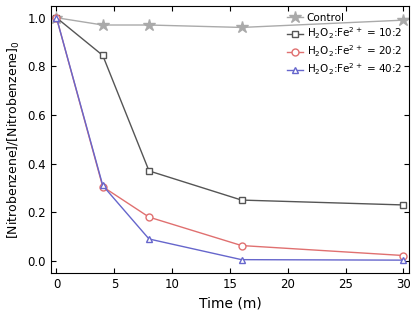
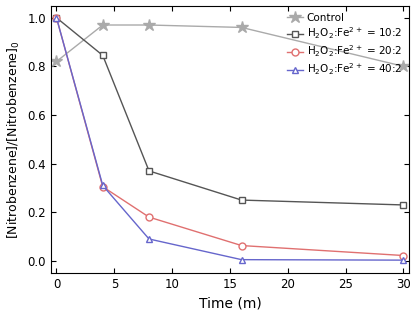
Control/0: 1.00 -> 0.82
Control/30: 0.99 -> 0.80
